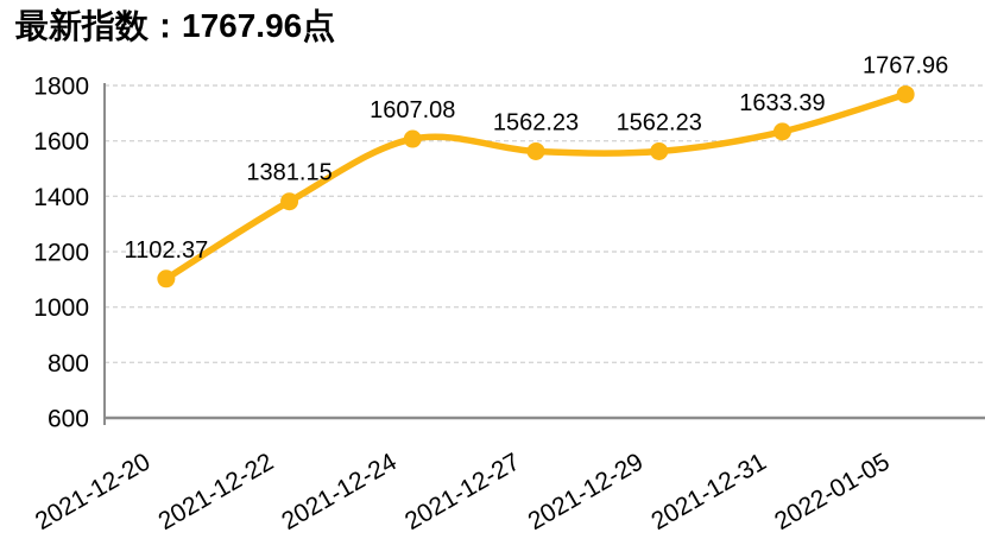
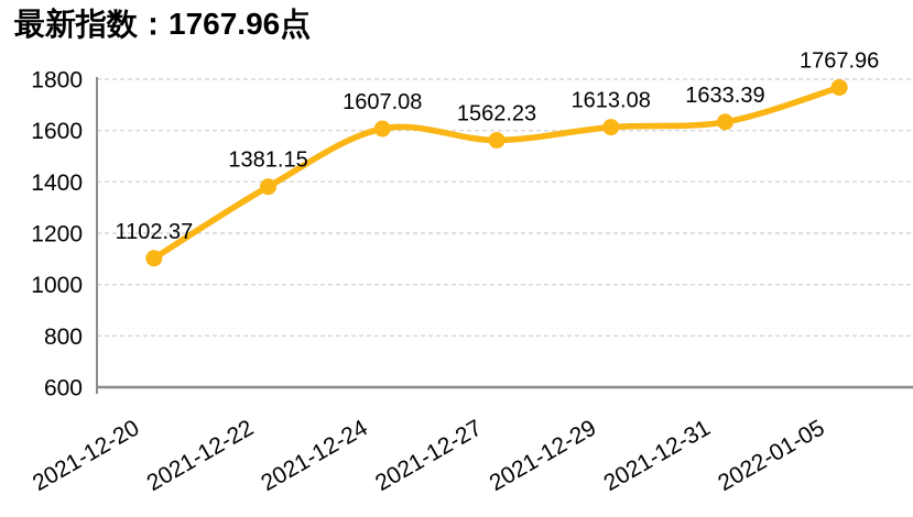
2021-12-29: 1562.23 -> 1613.08
